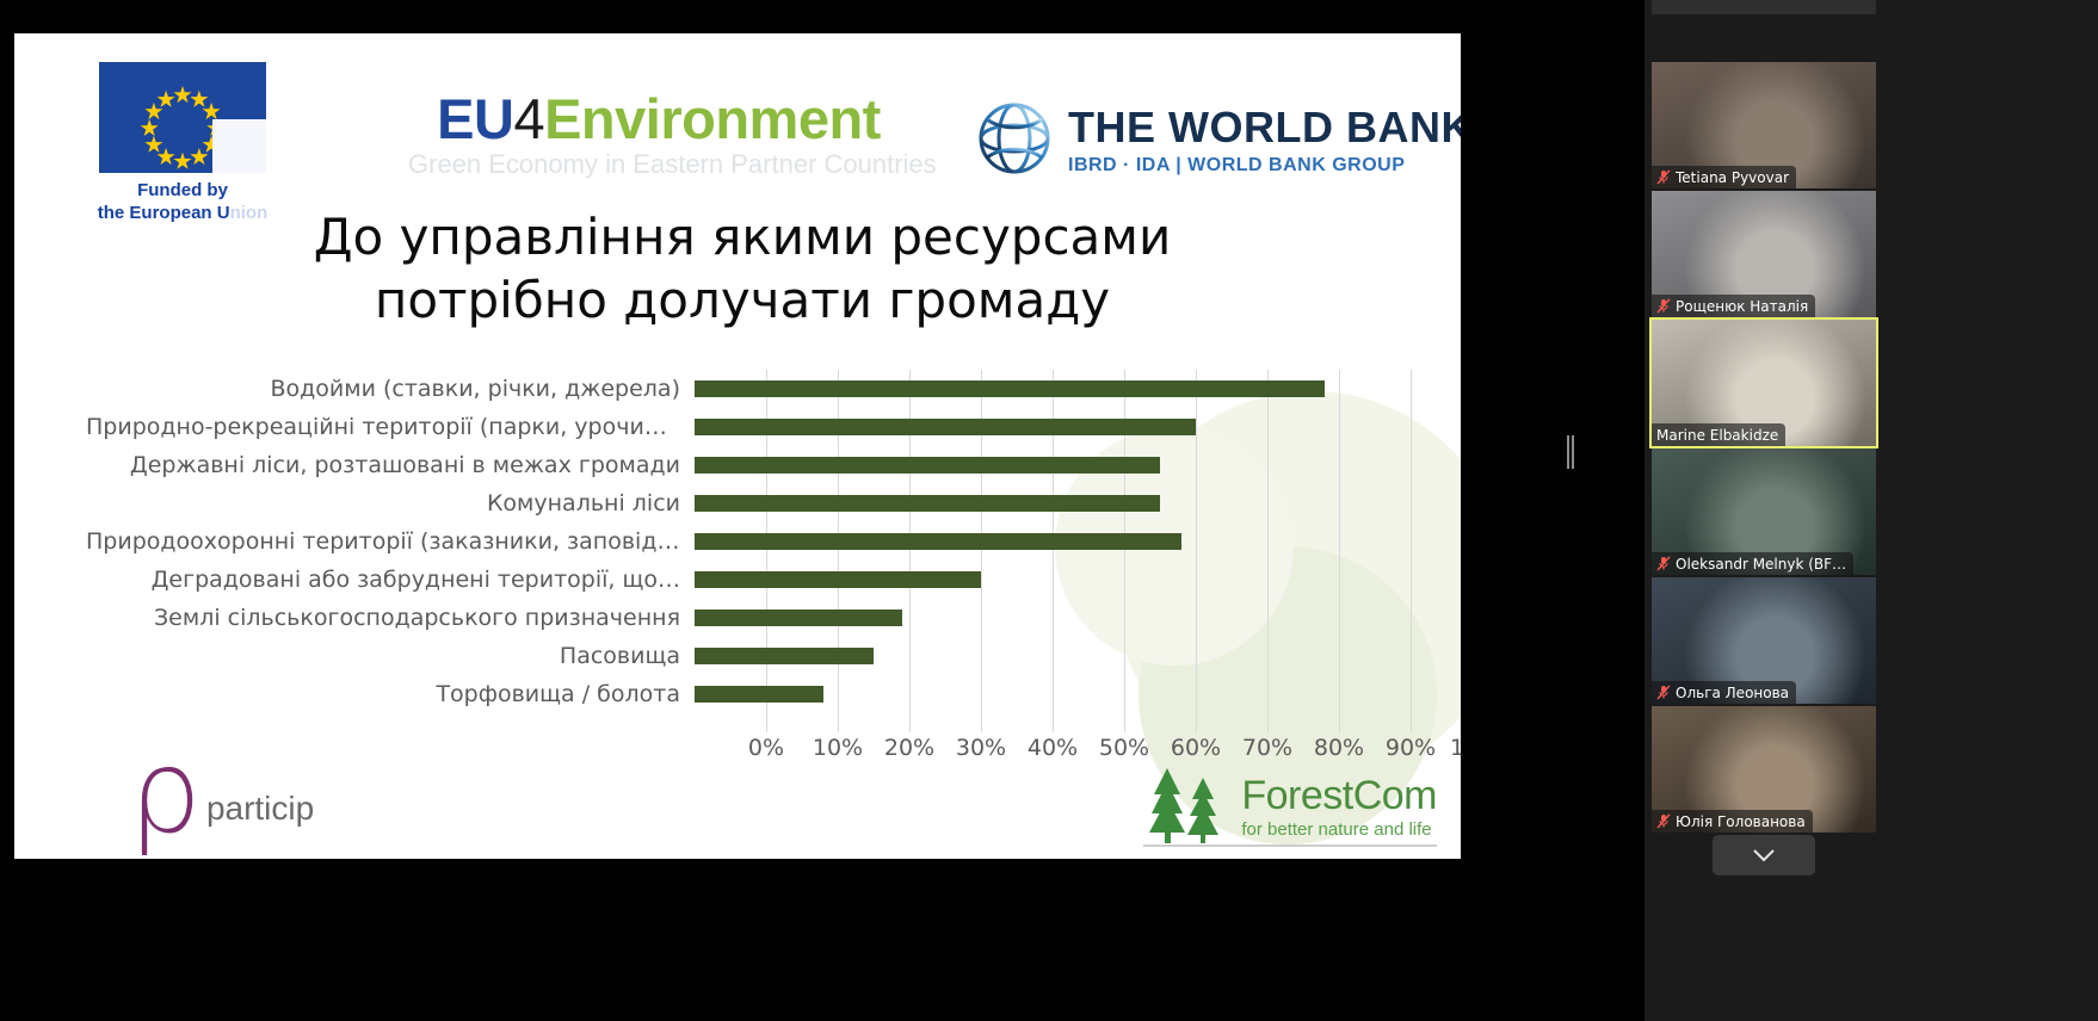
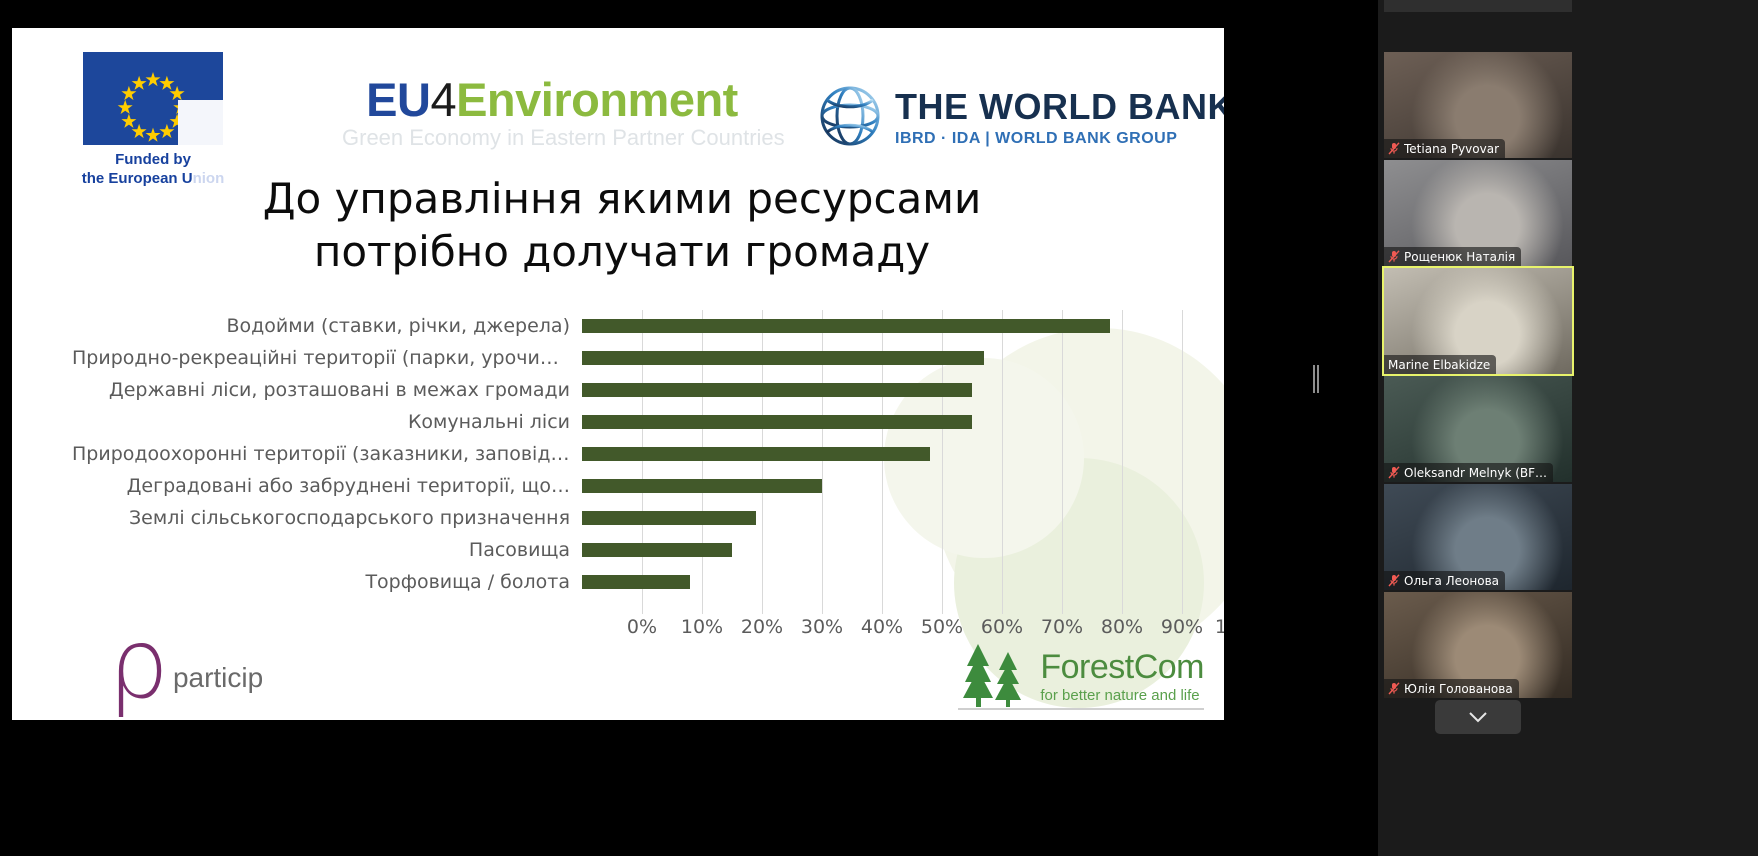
Природно-рекреаційні території (парки, урочища,…: 70% -> 67%
Природоохоронні території (заказники, заповідні…: 68% -> 58%
